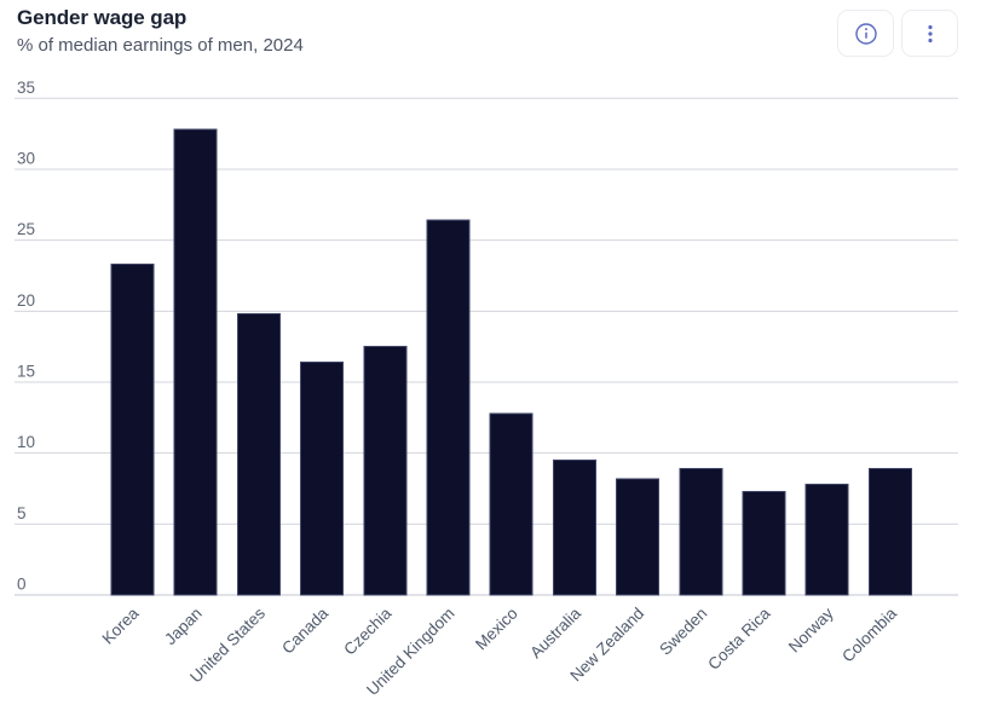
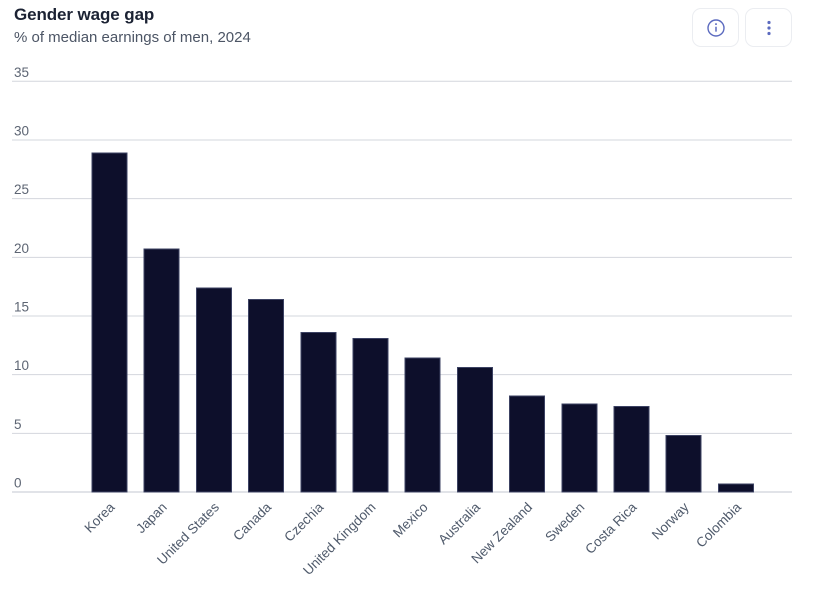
Korea: 23.3 -> 28.9
Japan: 32.8 -> 20.7
United States: 19.8 -> 17.4
Czechia: 17.5 -> 13.6
United Kingdom: 26.4 -> 13.1
Mexico: 12.8 -> 11.4
Australia: 9.5 -> 10.6
Sweden: 8.9 -> 7.5
Norway: 7.8 -> 4.8
Colombia: 8.9 -> 0.7
